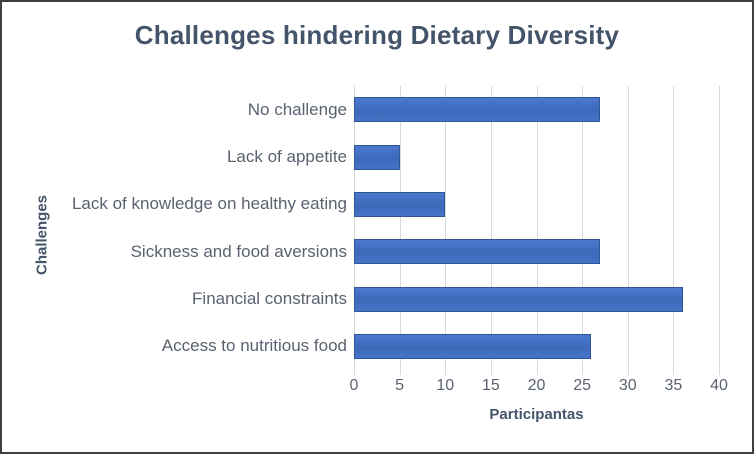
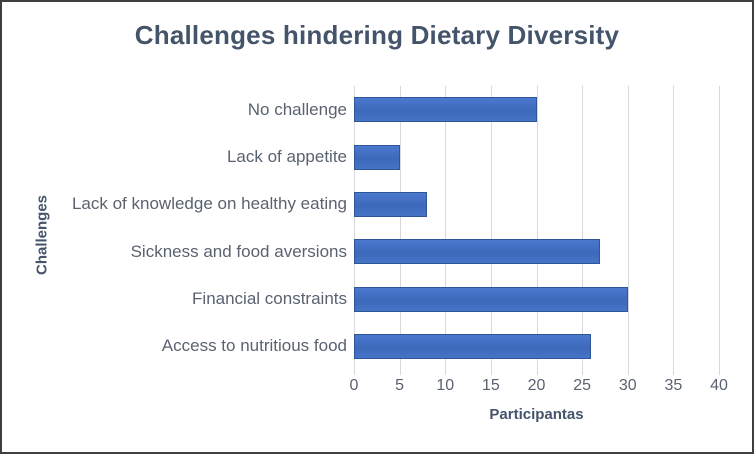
No challenge: 27 -> 20
Lack of knowledge on healthy eating: 10 -> 8
Financial constraints: 36 -> 30
